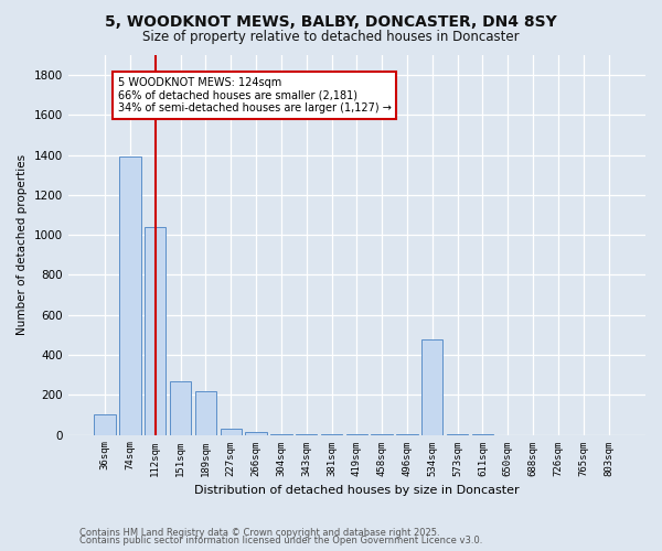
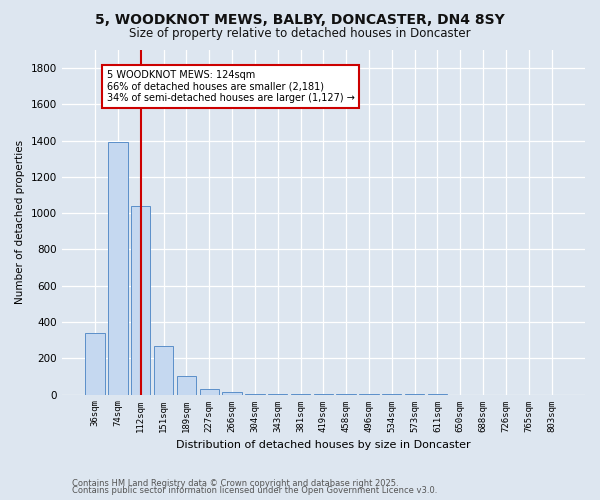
36sqm: 100 -> 340
189sqm: 220 -> 100
534sqm: 480 -> 0
